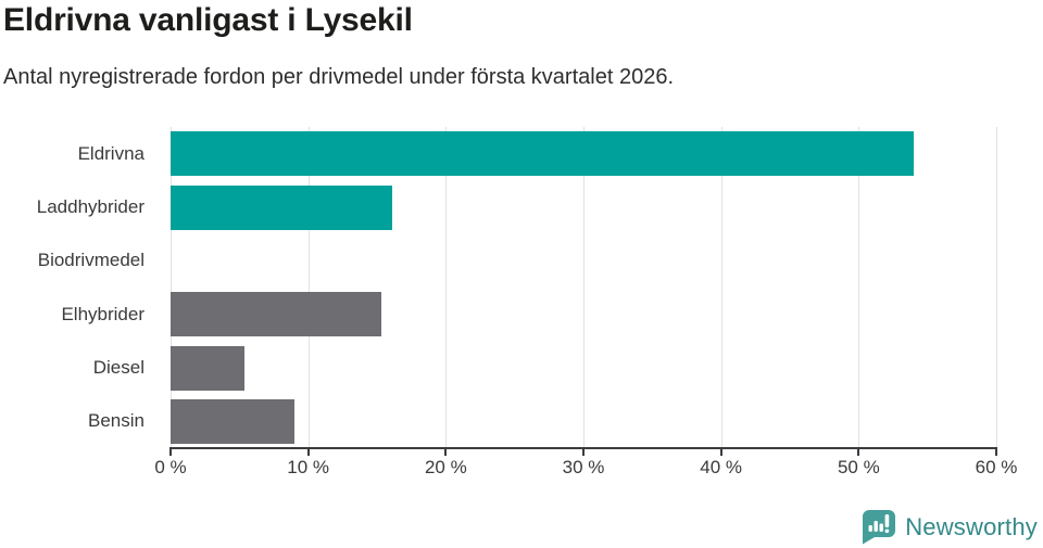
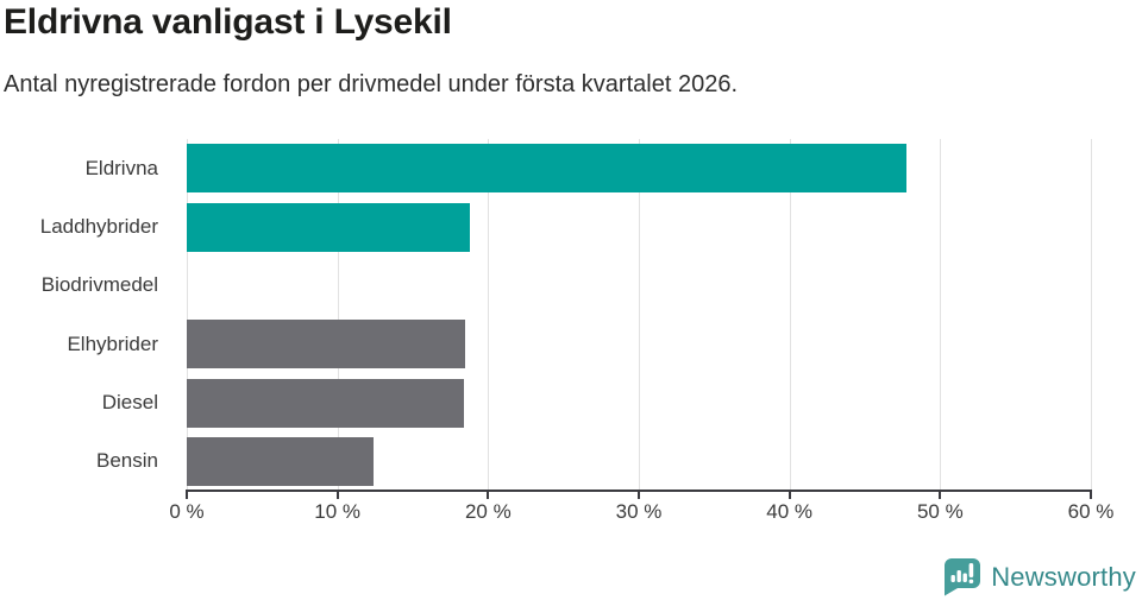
Eldrivna: 54.0% -> 47.8%
Laddhybrider: 16.1% -> 18.8%
Elhybrider: 15.3% -> 18.5%
Diesel: 5.4% -> 18.4%
Bensin: 9.0% -> 12.4%
